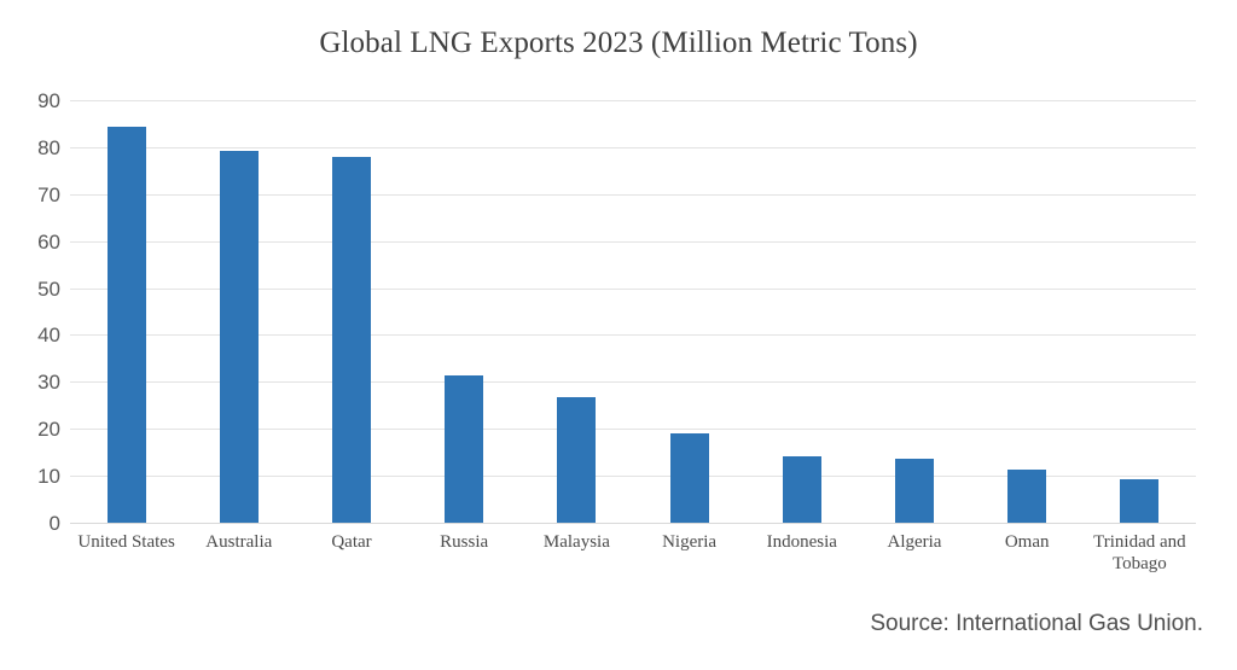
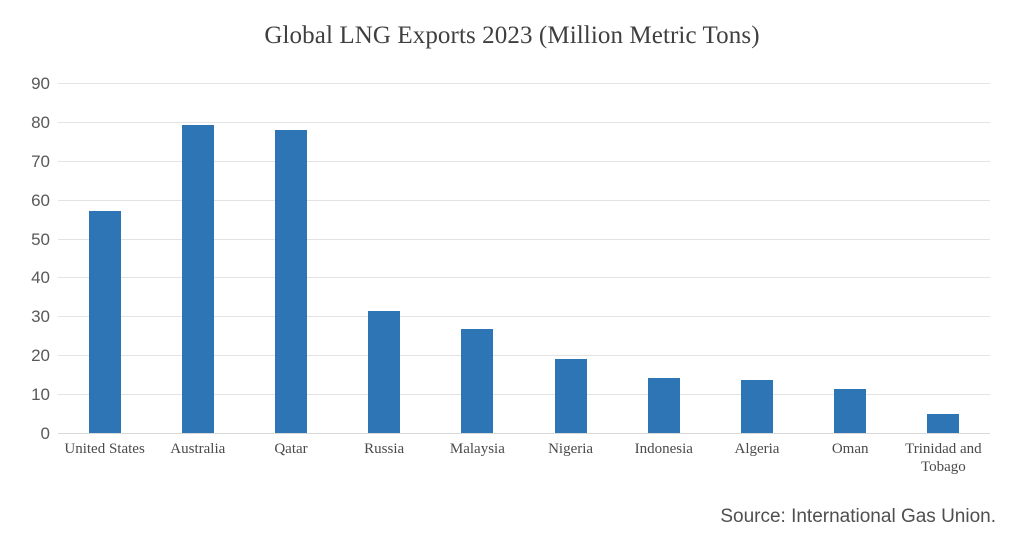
United States: 84 -> 57
Trinidad and Tobago: 9 -> 5
